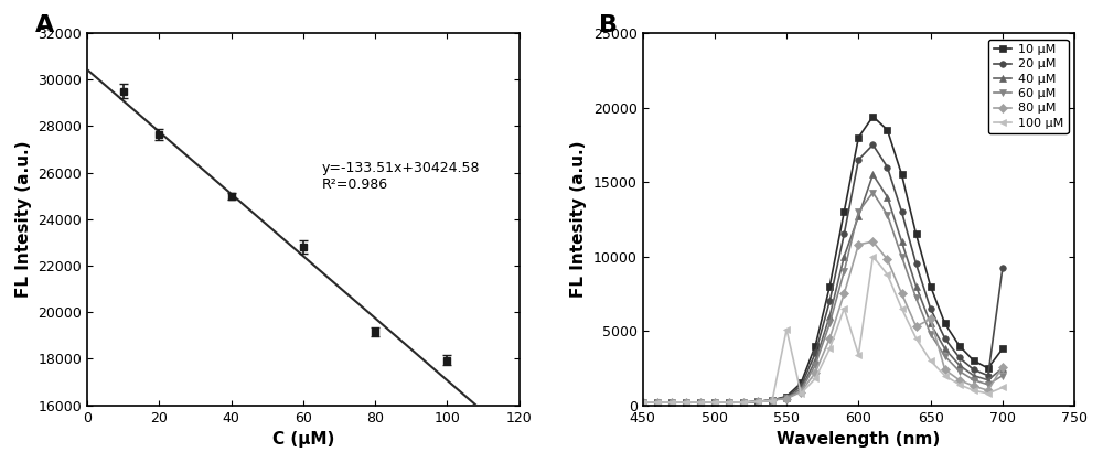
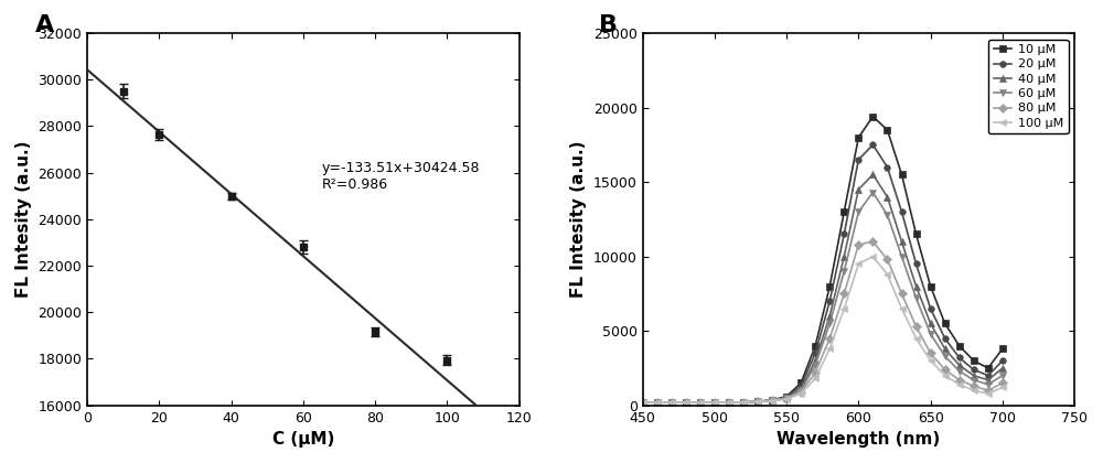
100 μM/550: 5100 -> 400
40 μM/600: 12700 -> 14500
100 μM/600: 3400 -> 9500
80 μM/650: 5800 -> 3500
20 μM/700: 9200 -> 3000
80 μM/700: 2600 -> 1500
